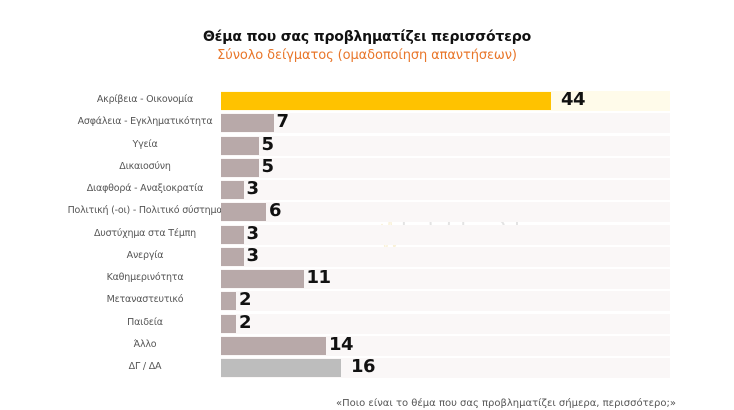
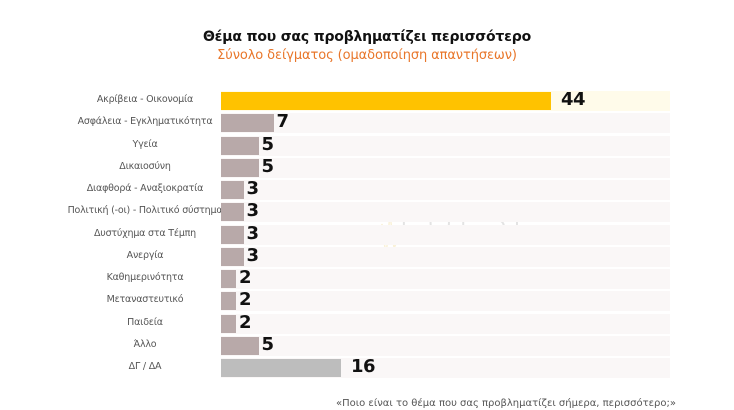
Πολιτική (-οι) - Πολιτικό σύστημα: 6 -> 3
Καθημερινότητα: 11 -> 2
Άλλο: 14 -> 5
